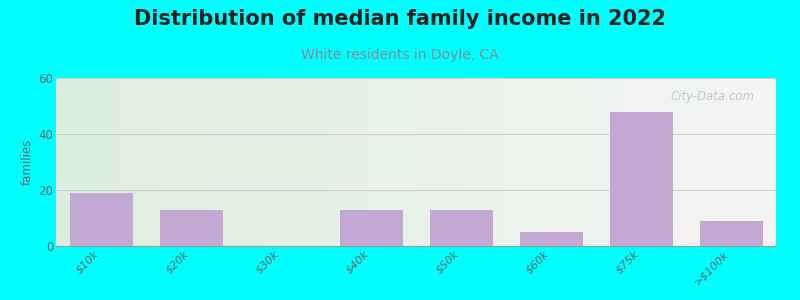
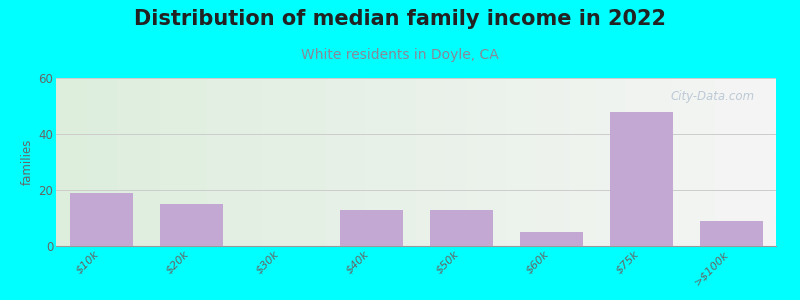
$20k: 13 -> 15
